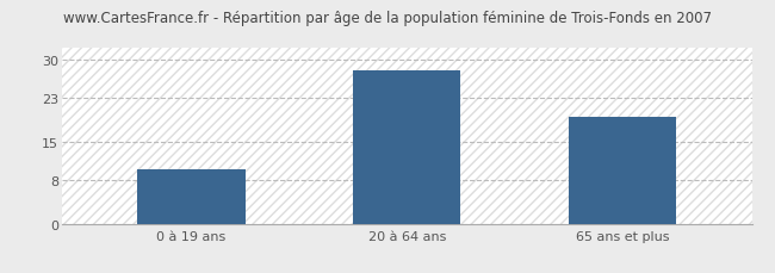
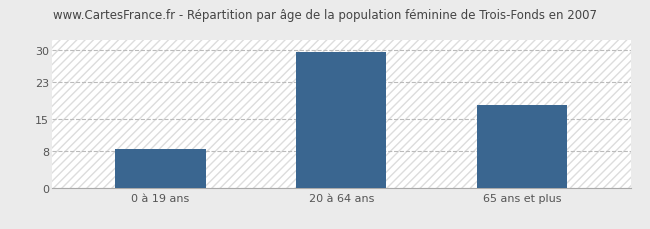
0 à 19 ans: 10.0 -> 8.5
20 à 64 ans: 28.0 -> 29.5
65 ans et plus: 19.5 -> 18.0
